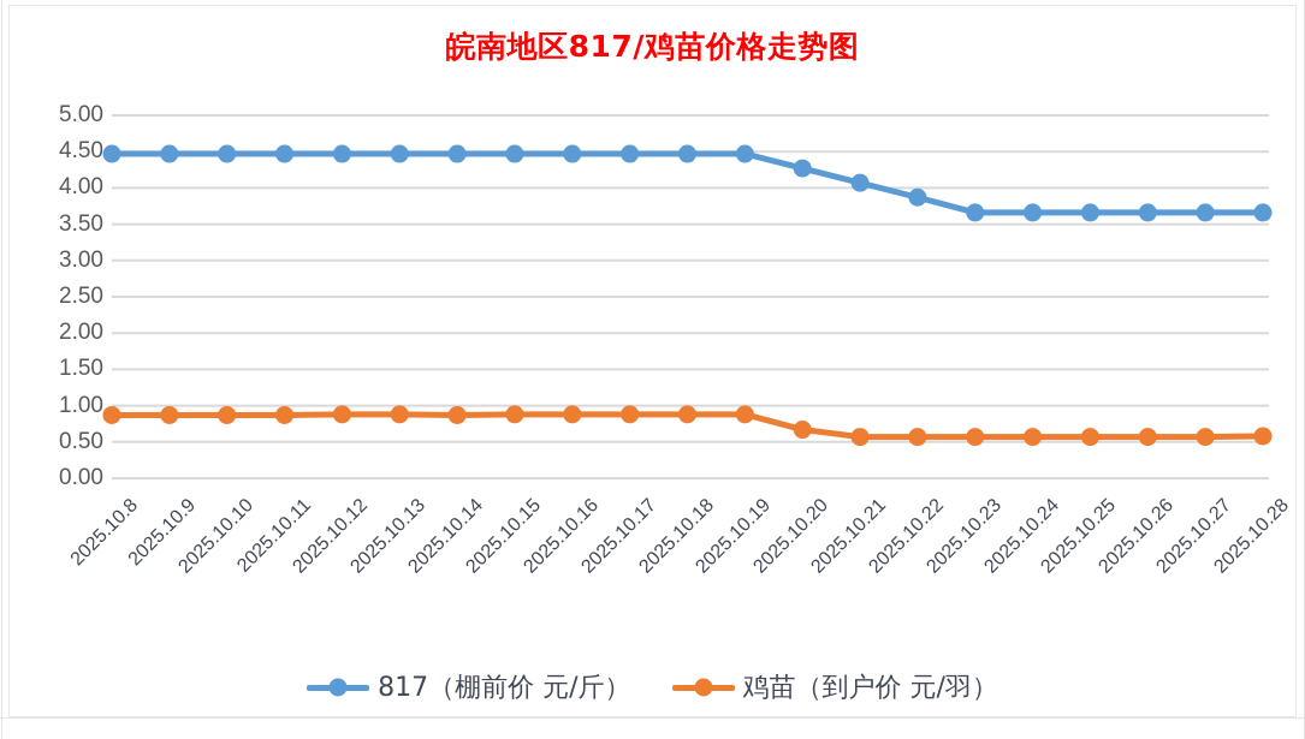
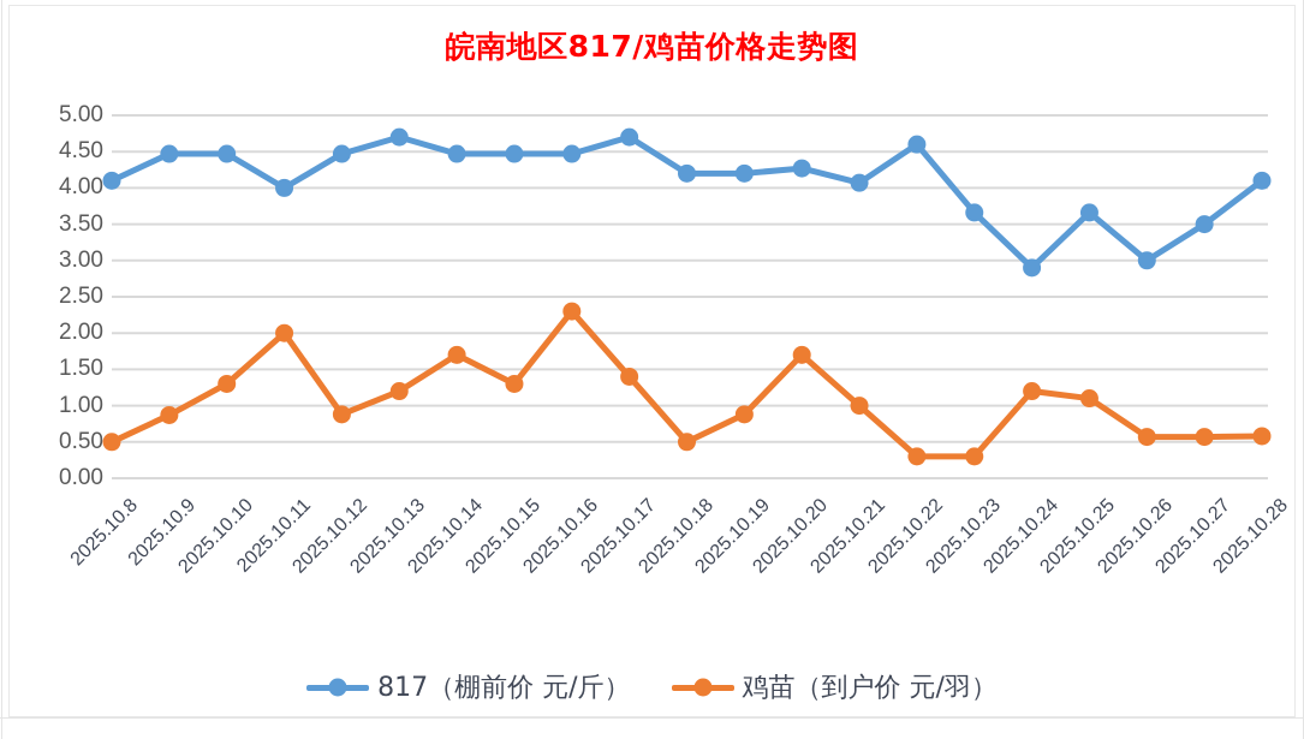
817（棚前价 元/斤）/2025.10.8: 4.5 -> 4.1
鸡苗（到户价 元/羽）/2025.10.8: 0.9 -> 0.5
鸡苗（到户价 元/羽）/2025.10.10: 0.9 -> 1.3
817（棚前价 元/斤）/2025.10.11: 4.5 -> 4.0
鸡苗（到户价 元/羽）/2025.10.11: 0.9 -> 2.0
817（棚前价 元/斤）/2025.10.13: 4.5 -> 4.7
鸡苗（到户价 元/羽）/2025.10.13: 0.9 -> 1.2
鸡苗（到户价 元/羽）/2025.10.14: 0.9 -> 1.7
鸡苗（到户价 元/羽）/2025.10.15: 0.9 -> 1.3
鸡苗（到户价 元/羽）/2025.10.16: 0.9 -> 2.3
817（棚前价 元/斤）/2025.10.17: 4.5 -> 4.7
鸡苗（到户价 元/羽）/2025.10.17: 0.9 -> 1.4
817（棚前价 元/斤）/2025.10.18: 4.5 -> 4.2
鸡苗（到户价 元/羽）/2025.10.18: 0.9 -> 0.5
817（棚前价 元/斤）/2025.10.19: 4.5 -> 4.2
鸡苗（到户价 元/羽）/2025.10.20: 0.7 -> 1.7
鸡苗（到户价 元/羽）/2025.10.21: 0.6 -> 1.0
817（棚前价 元/斤）/2025.10.22: 3.9 -> 4.6
鸡苗（到户价 元/羽）/2025.10.22: 0.6 -> 0.3
鸡苗（到户价 元/羽）/2025.10.23: 0.6 -> 0.3
817（棚前价 元/斤）/2025.10.24: 3.7 -> 2.9
鸡苗（到户价 元/羽）/2025.10.24: 0.6 -> 1.2
鸡苗（到户价 元/羽）/2025.10.25: 0.6 -> 1.1
817（棚前价 元/斤）/2025.10.26: 3.7 -> 3.0
817（棚前价 元/斤）/2025.10.27: 3.7 -> 3.5
817（棚前价 元/斤）/2025.10.28: 3.7 -> 4.1
